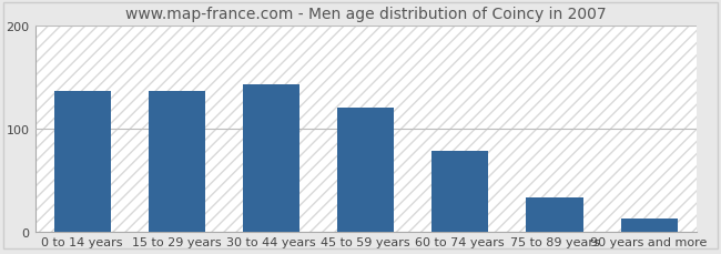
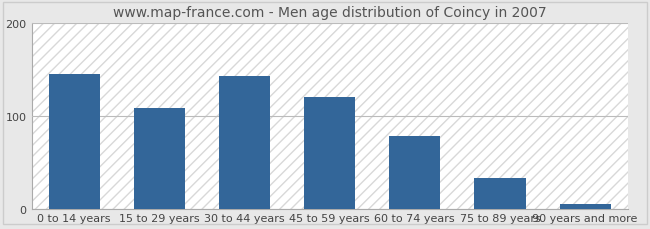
0 to 14 years: 136 -> 145
15 to 29 years: 136 -> 108
90 years and more: 12 -> 5
